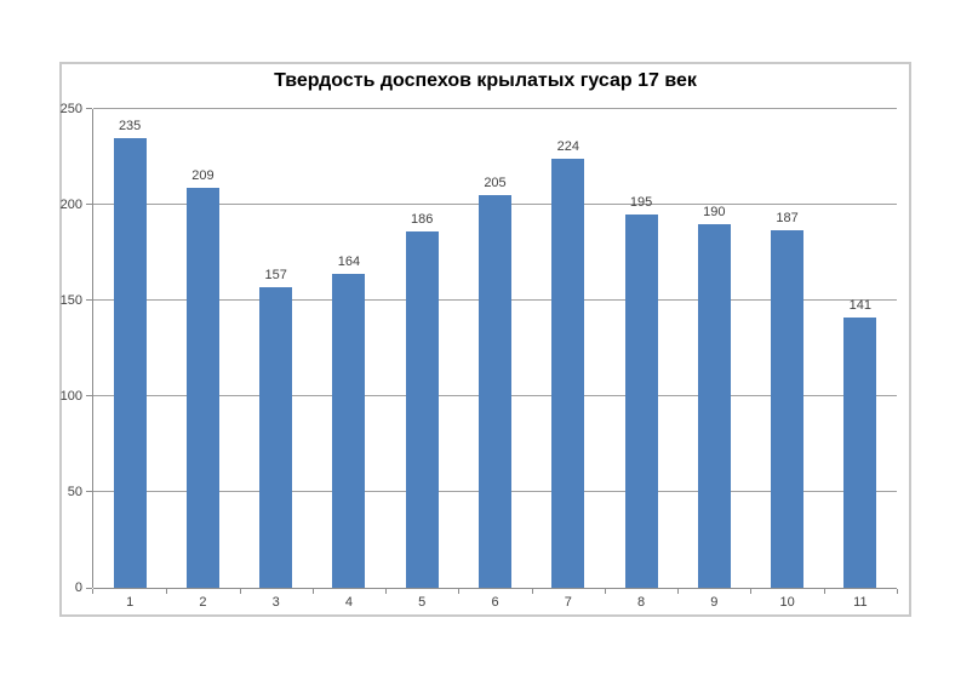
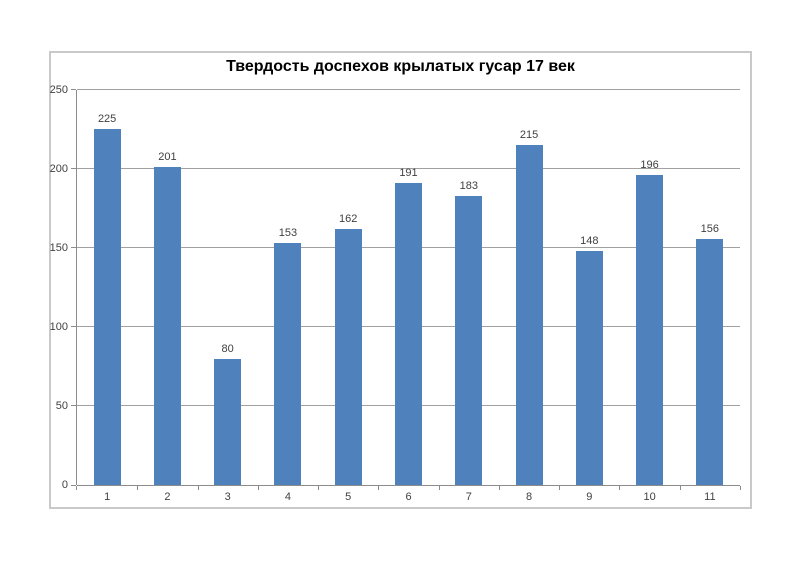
1: 235 -> 225
2: 209 -> 201
3: 157 -> 80
4: 164 -> 153
5: 186 -> 162
6: 205 -> 191
7: 224 -> 183
8: 195 -> 215
9: 190 -> 148
10: 187 -> 196
11: 141 -> 156
